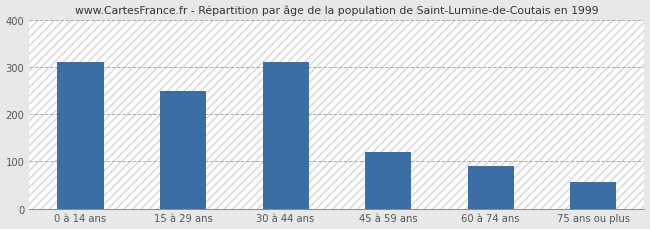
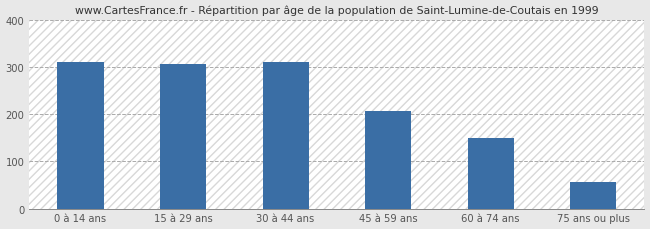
15 à 29 ans: 250 -> 306
45 à 59 ans: 120 -> 207
60 à 74 ans: 90 -> 149
